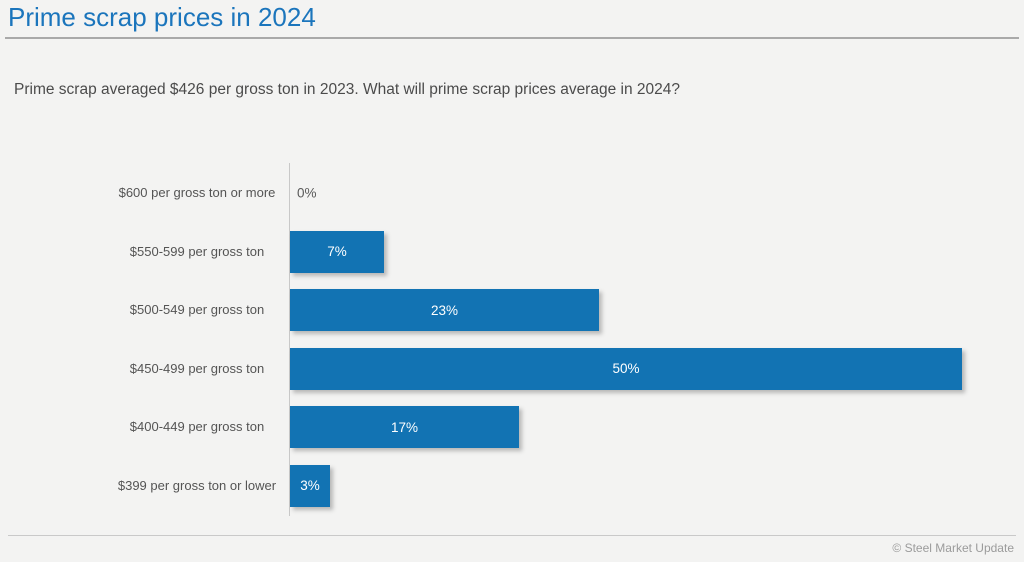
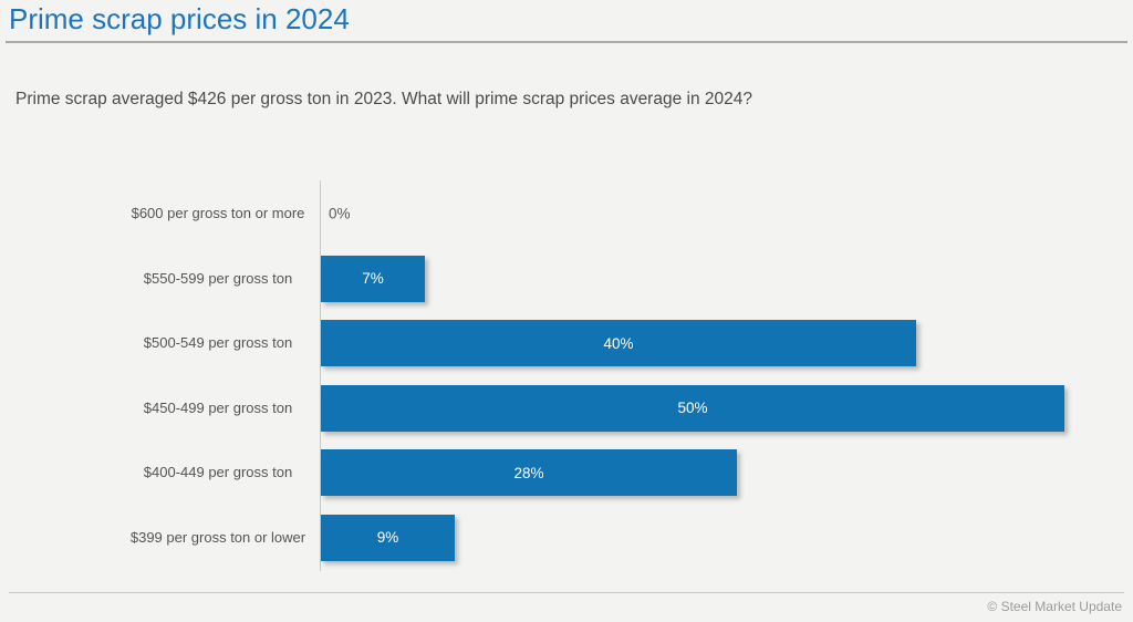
$500-549 per gross ton: 23% -> 40%
$400-449 per gross ton: 17% -> 28%
$399 per gross ton or lower: 3% -> 9%
